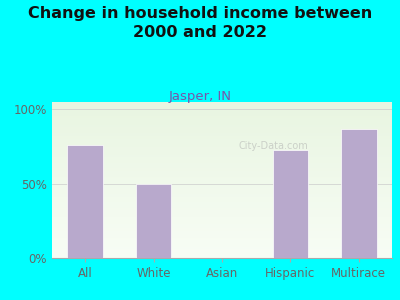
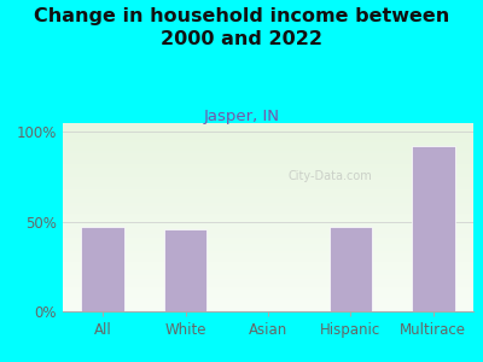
All: 76% -> 47%
White: 50% -> 46%
Hispanic: 73% -> 47%
Multirace: 87% -> 92%
